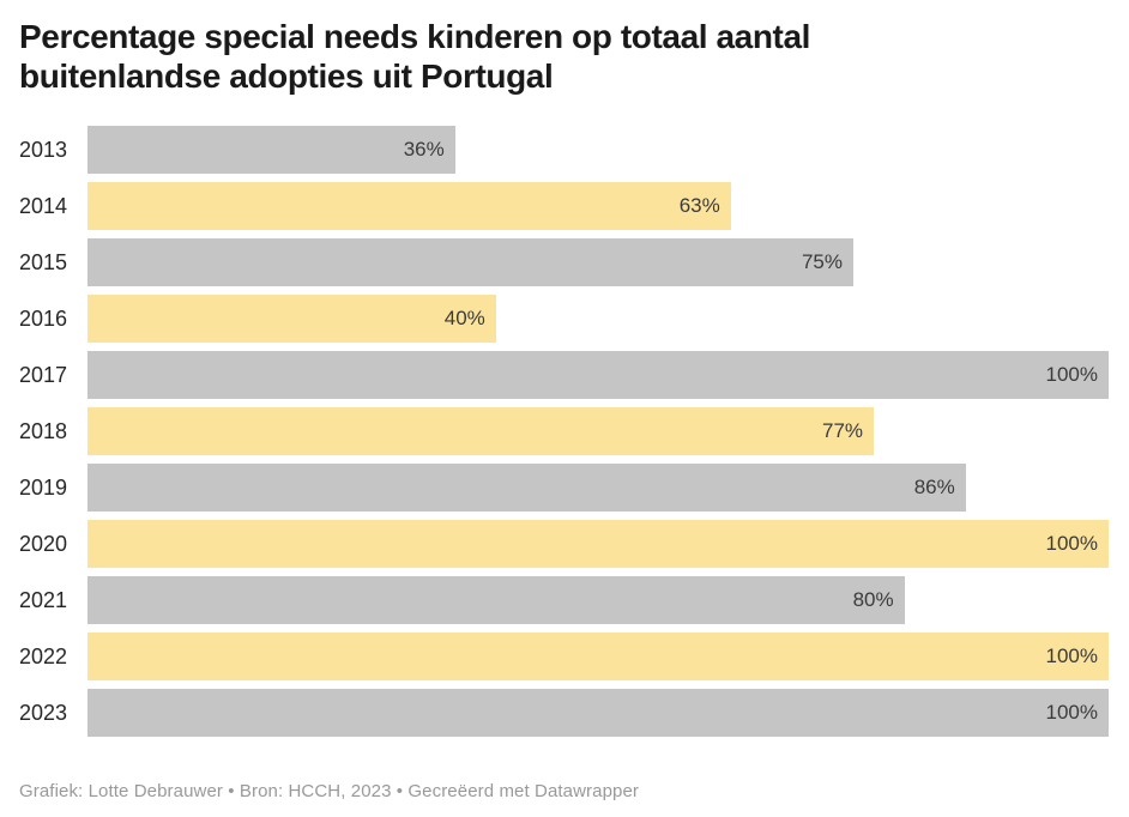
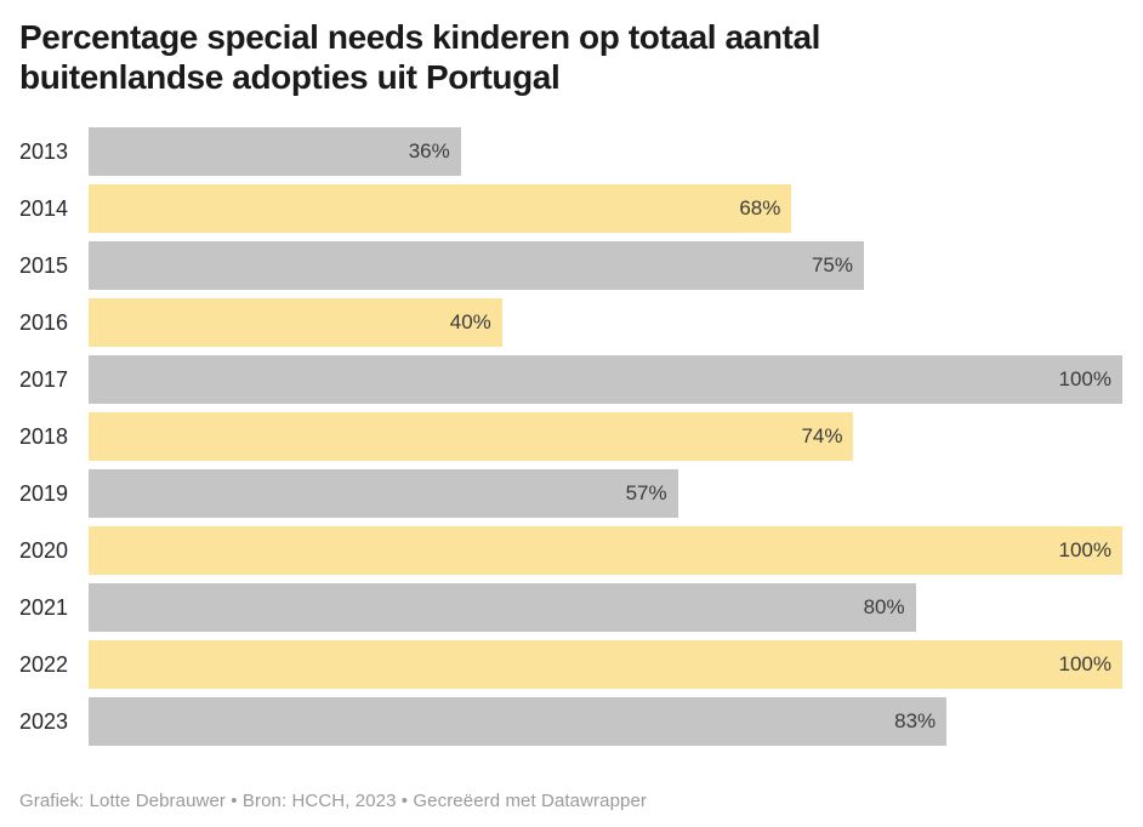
2014: 63% -> 68%
2018: 77% -> 74%
2019: 86% -> 57%
2023: 100% -> 83%
